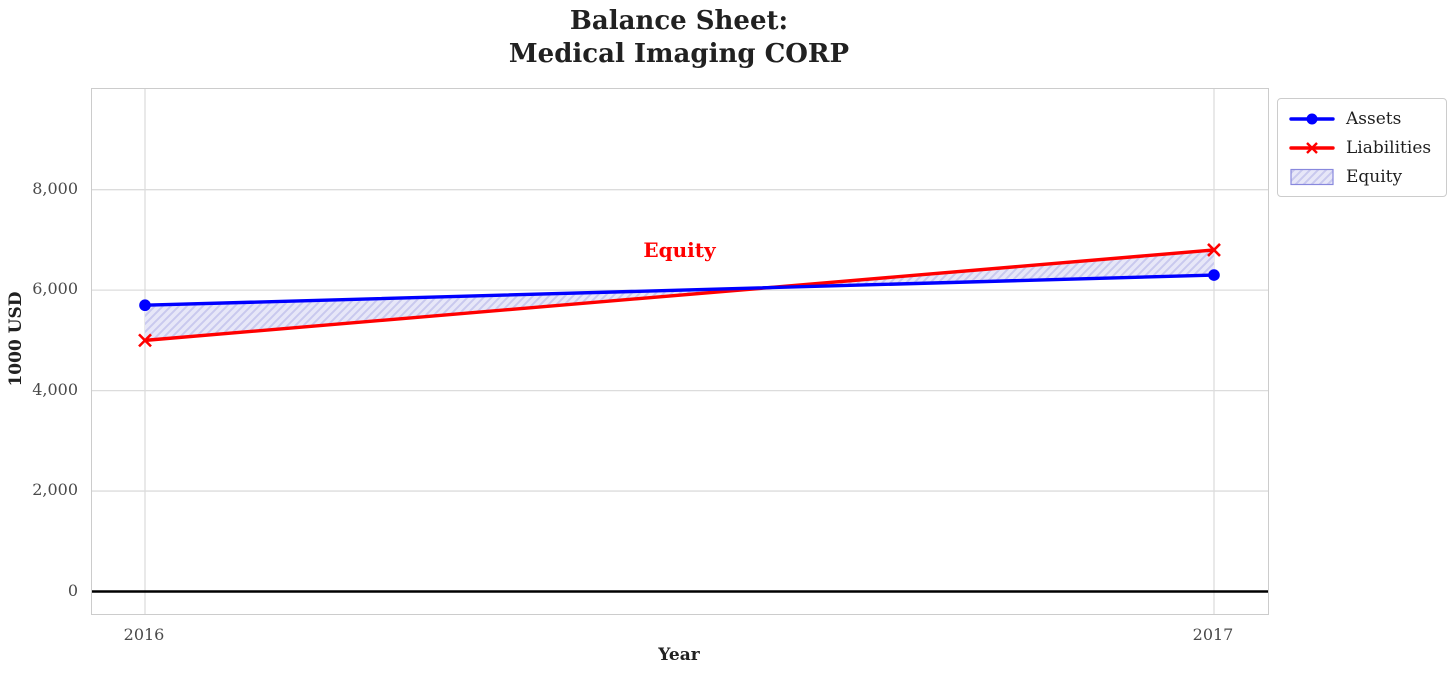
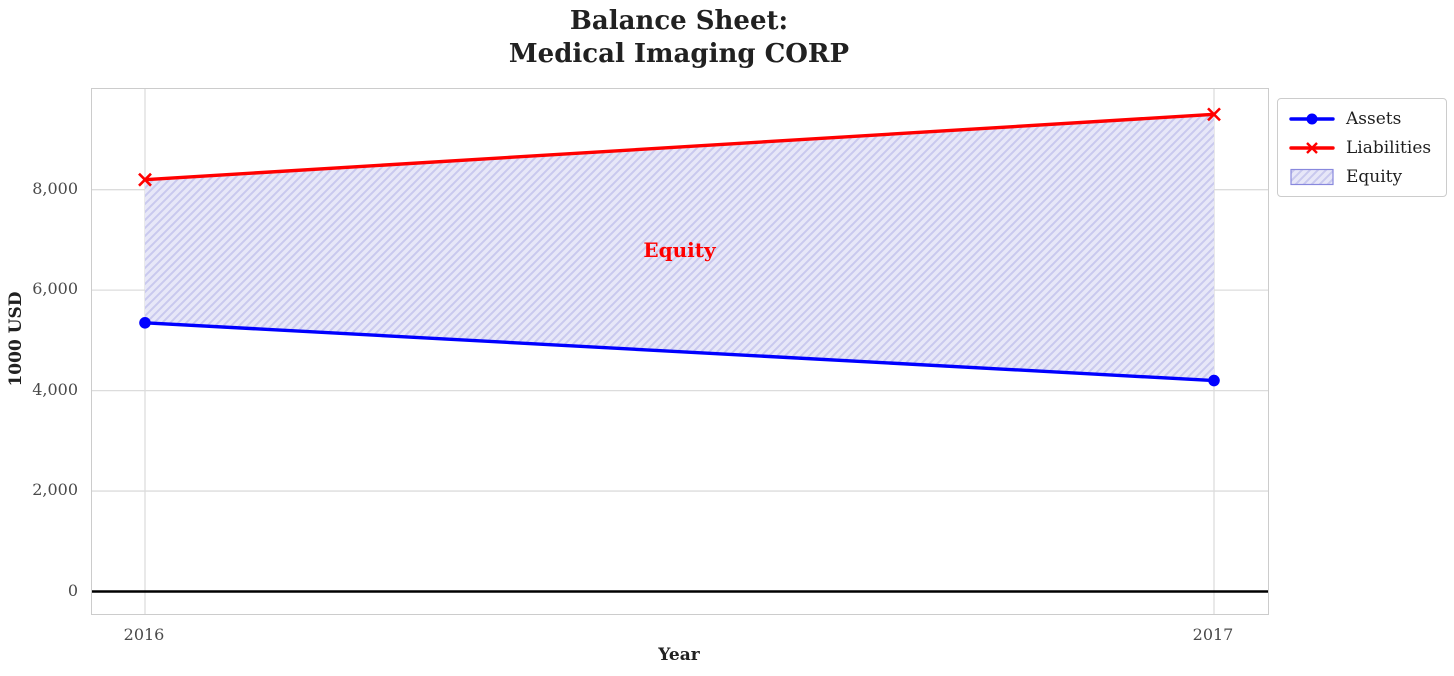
Assets/2016: 5700 -> 5400
Liabilities/2016: 5000 -> 8200
Assets/2017: 6300 -> 4200
Liabilities/2017: 6800 -> 9500
